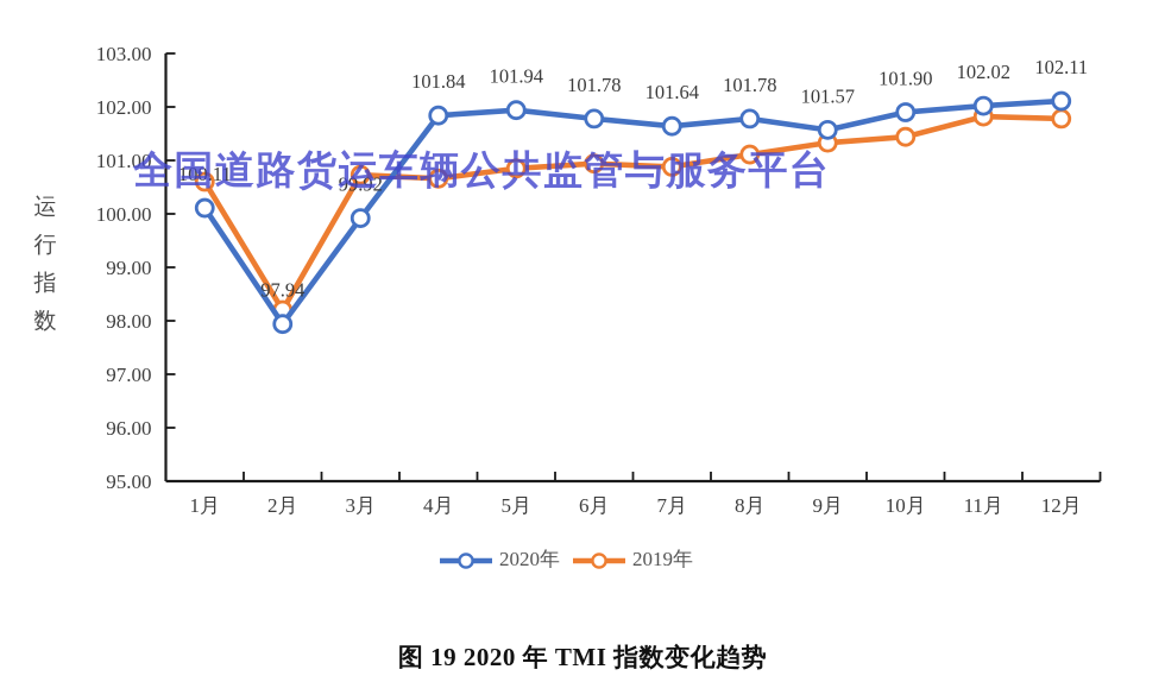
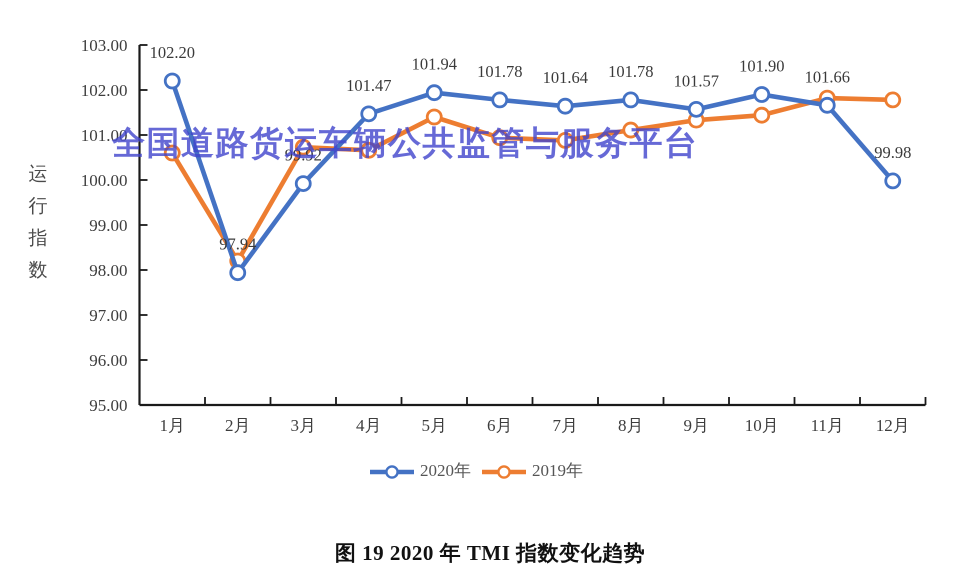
2020年/1月: 100.11 -> 102.20
2020年/4月: 101.84 -> 101.47
2019年/5月: 100.8 -> 101.4
2020年/11月: 102.02 -> 101.66
2020年/12月: 102.11 -> 99.98
